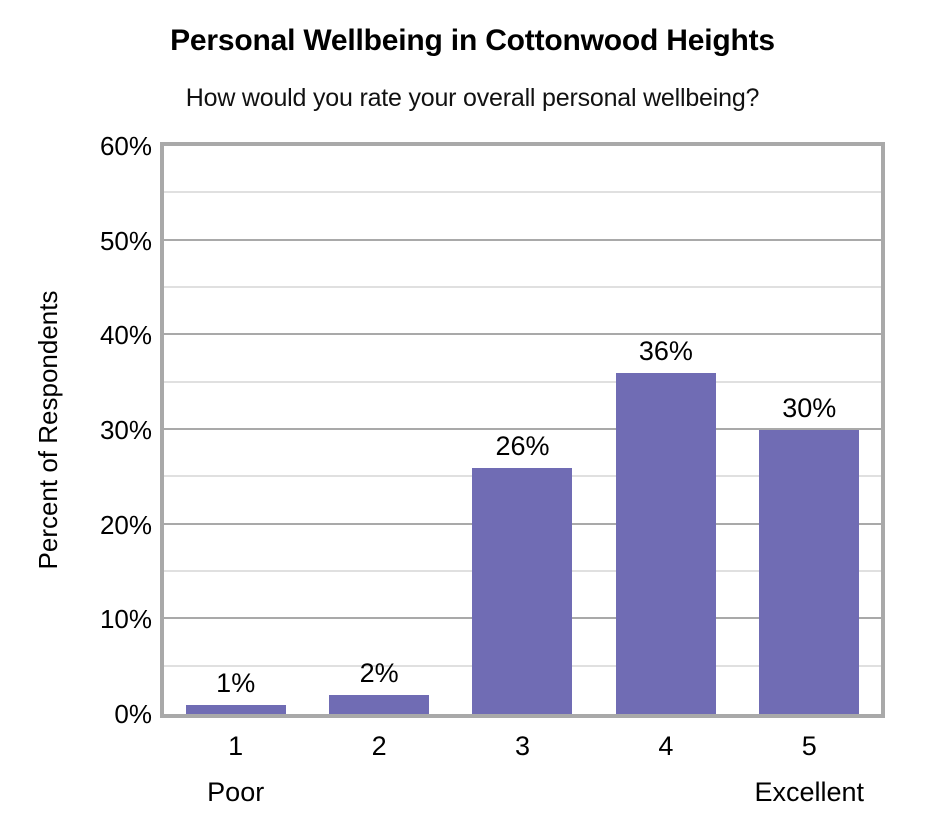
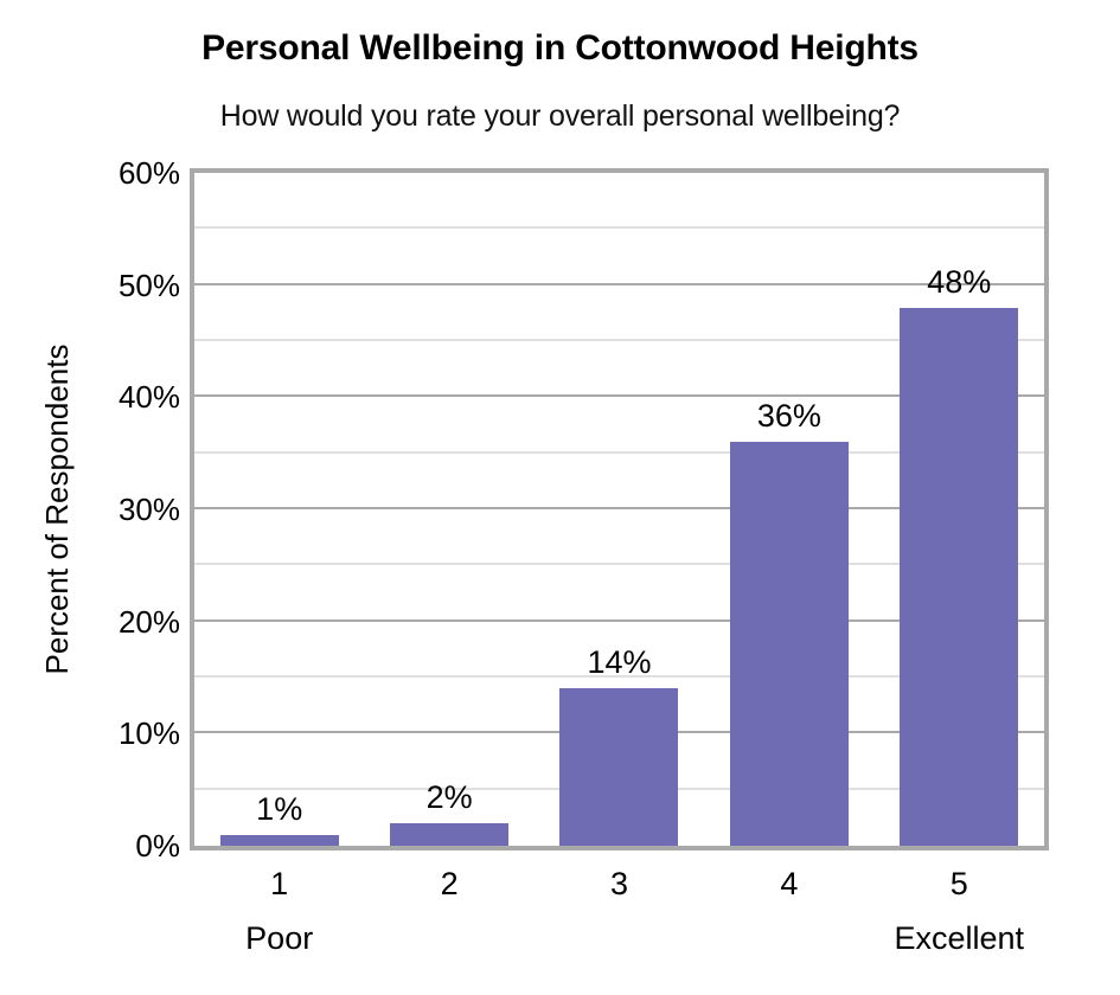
3: 26% -> 14%
5: 30% -> 48%
